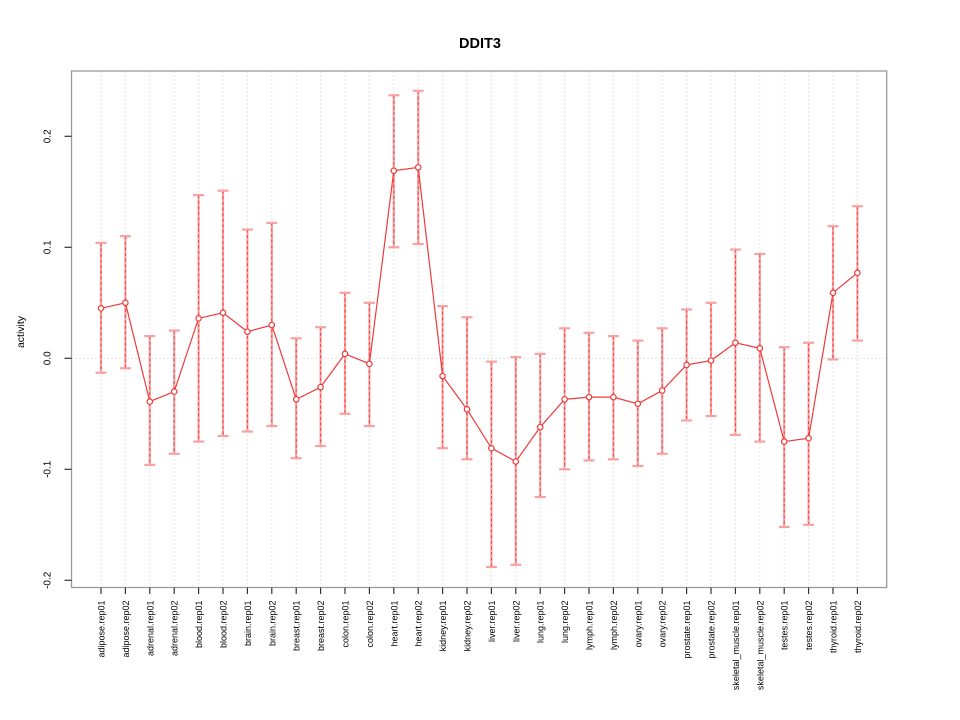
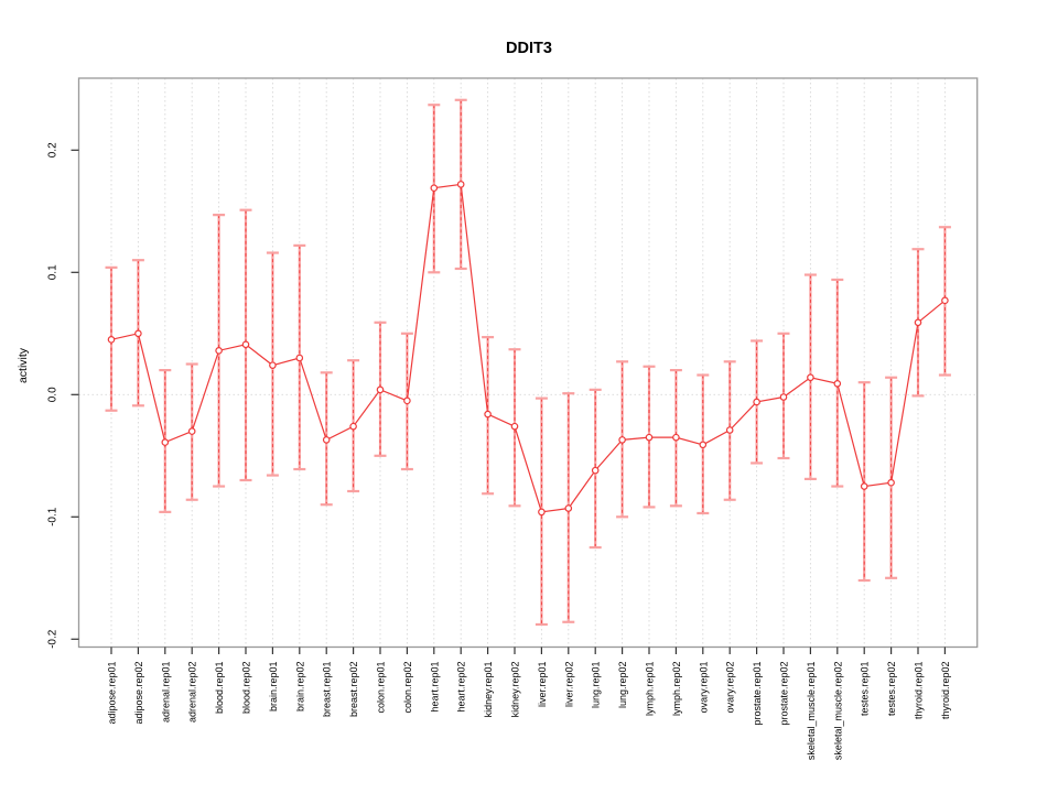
activity/kidney.rep02: -0.046 -> -0.026
activity/liver.rep01: -0.081 -> -0.096
